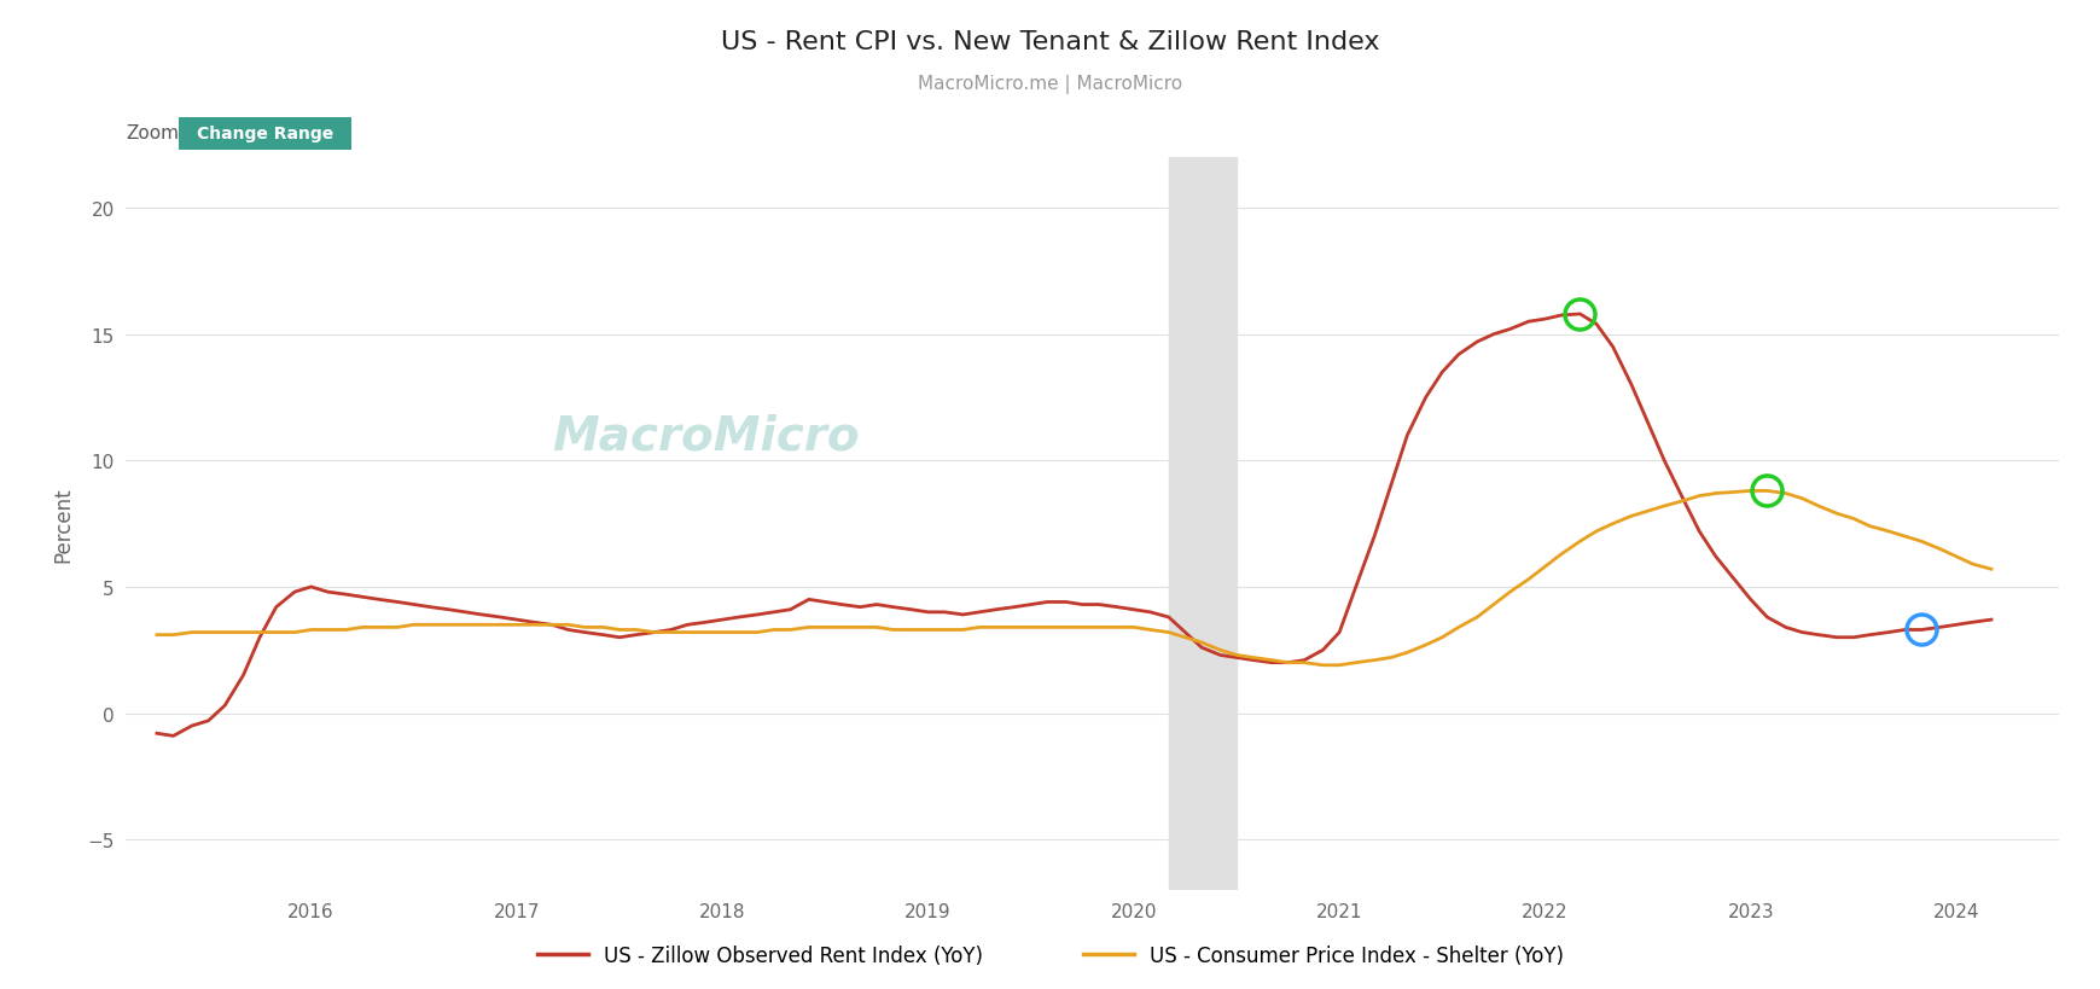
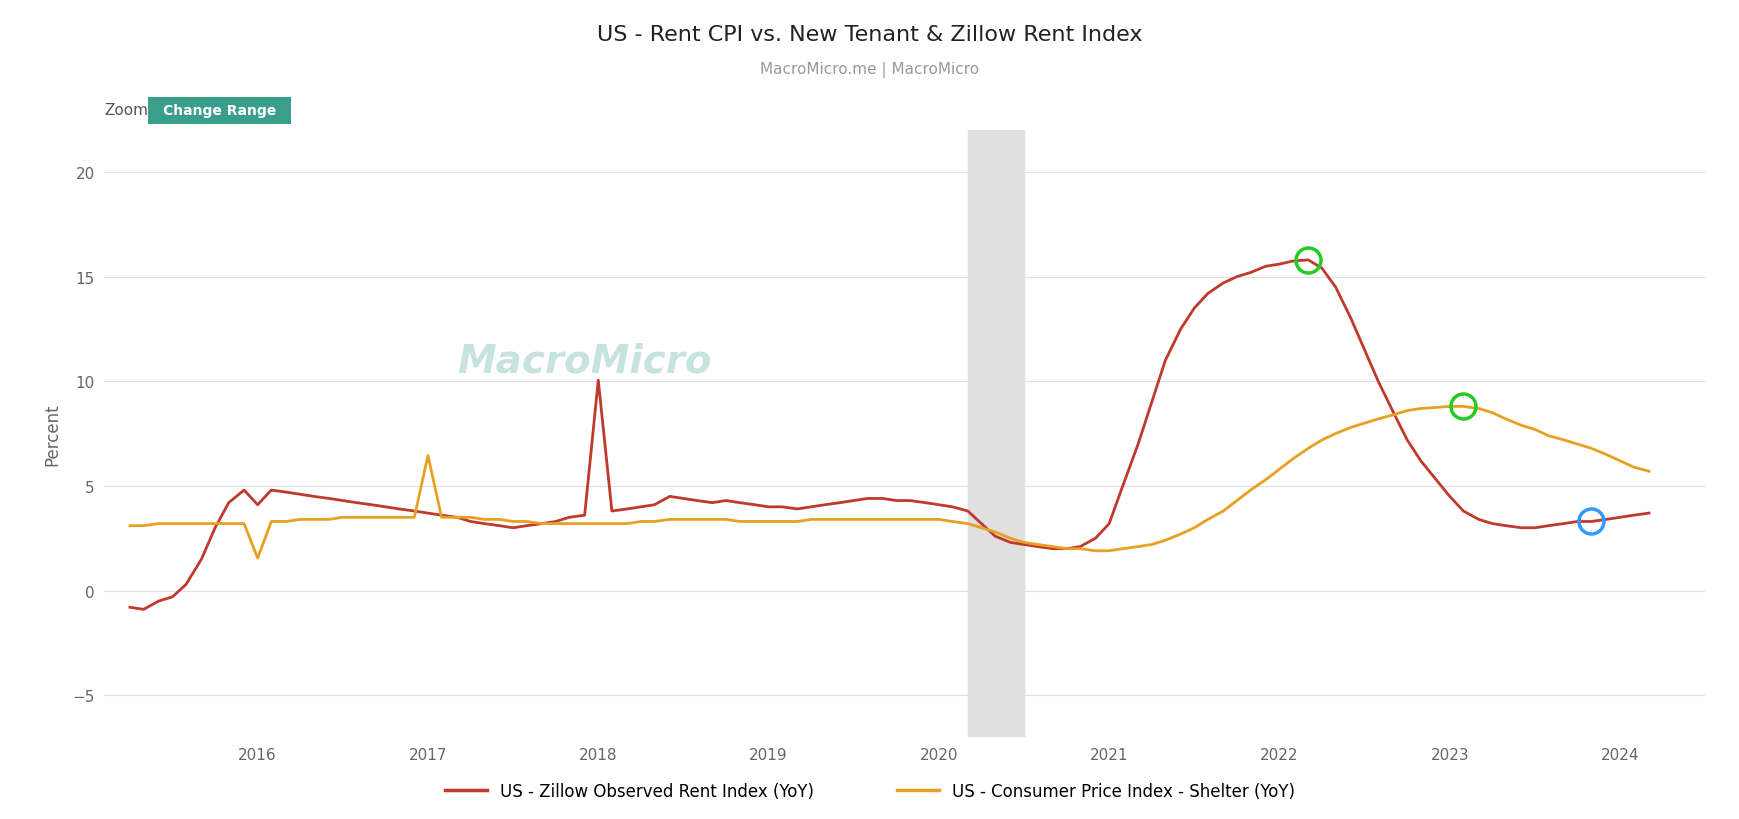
US - Zillow Observed Rent Index (YoY)/2016: 5.00 -> 4.10
US - Consumer Price Index - Shelter (YoY)/2016: 3.30 -> 1.55
US - Consumer Price Index - Shelter (YoY)/2017: 3.50 -> 6.45
US - Zillow Observed Rent Index (YoY)/2018: 3.70 -> 10.05
